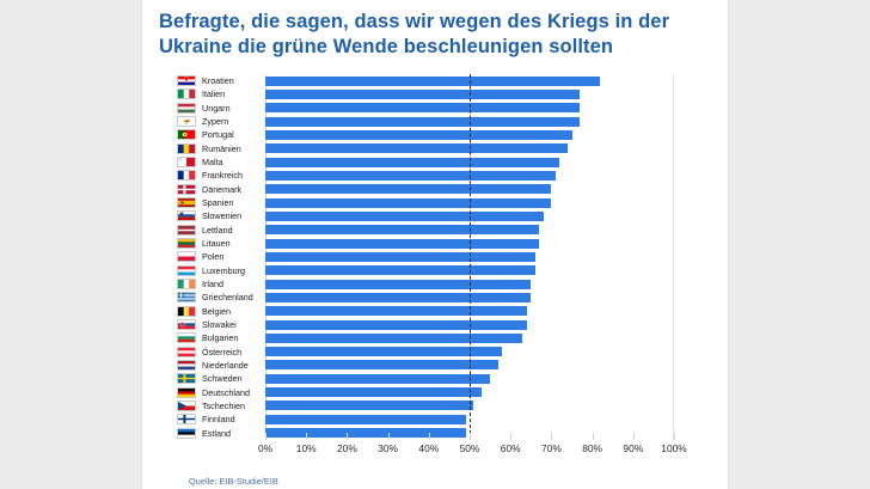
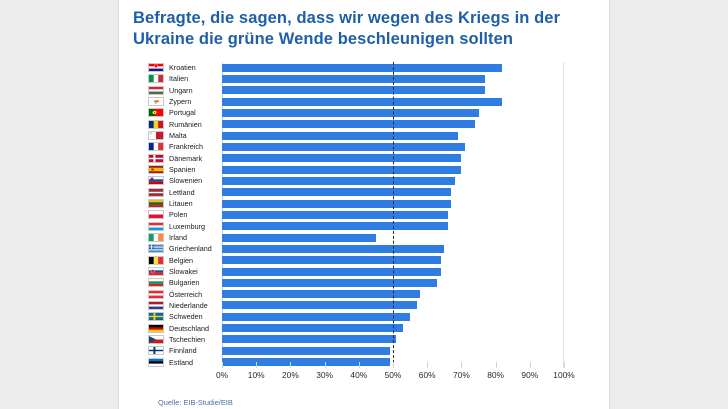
Zypern: 77% -> 82%
Malta: 72% -> 69%
Irland: 65% -> 45%
